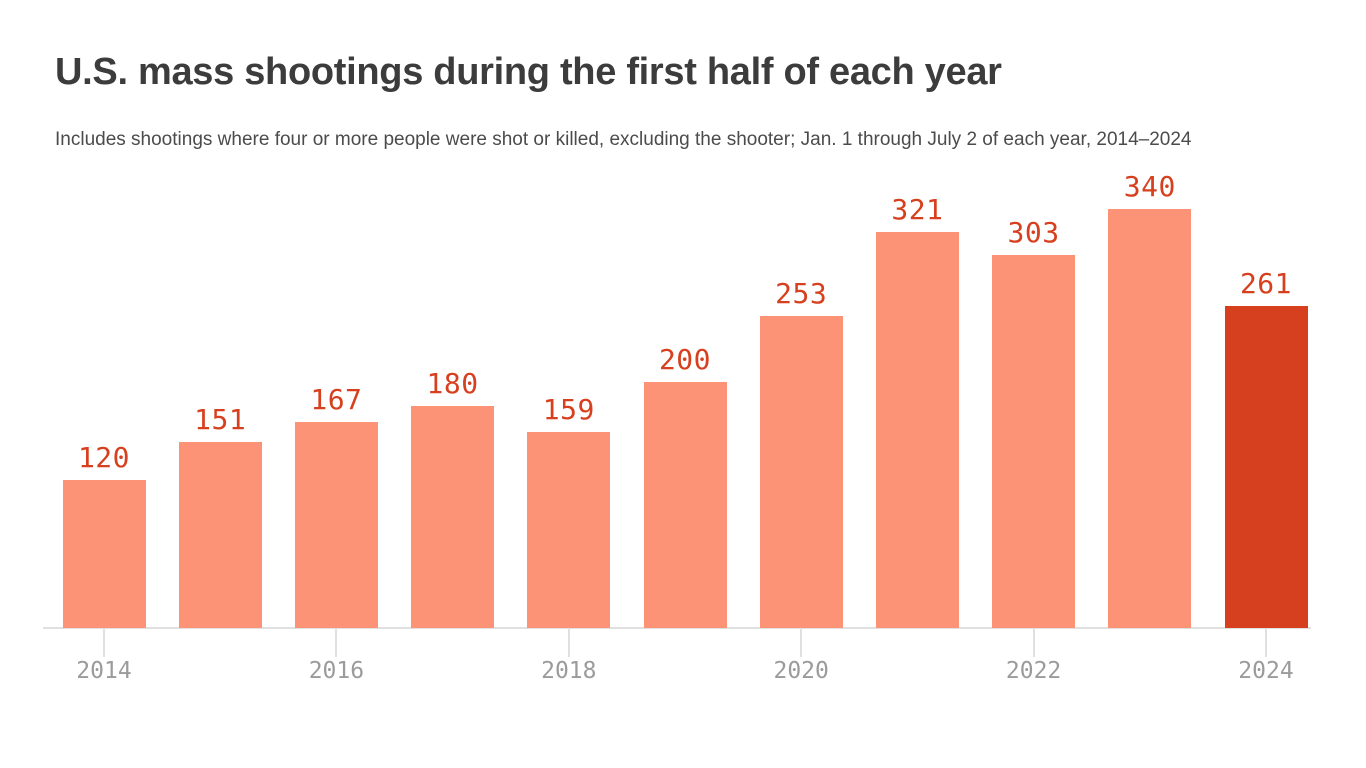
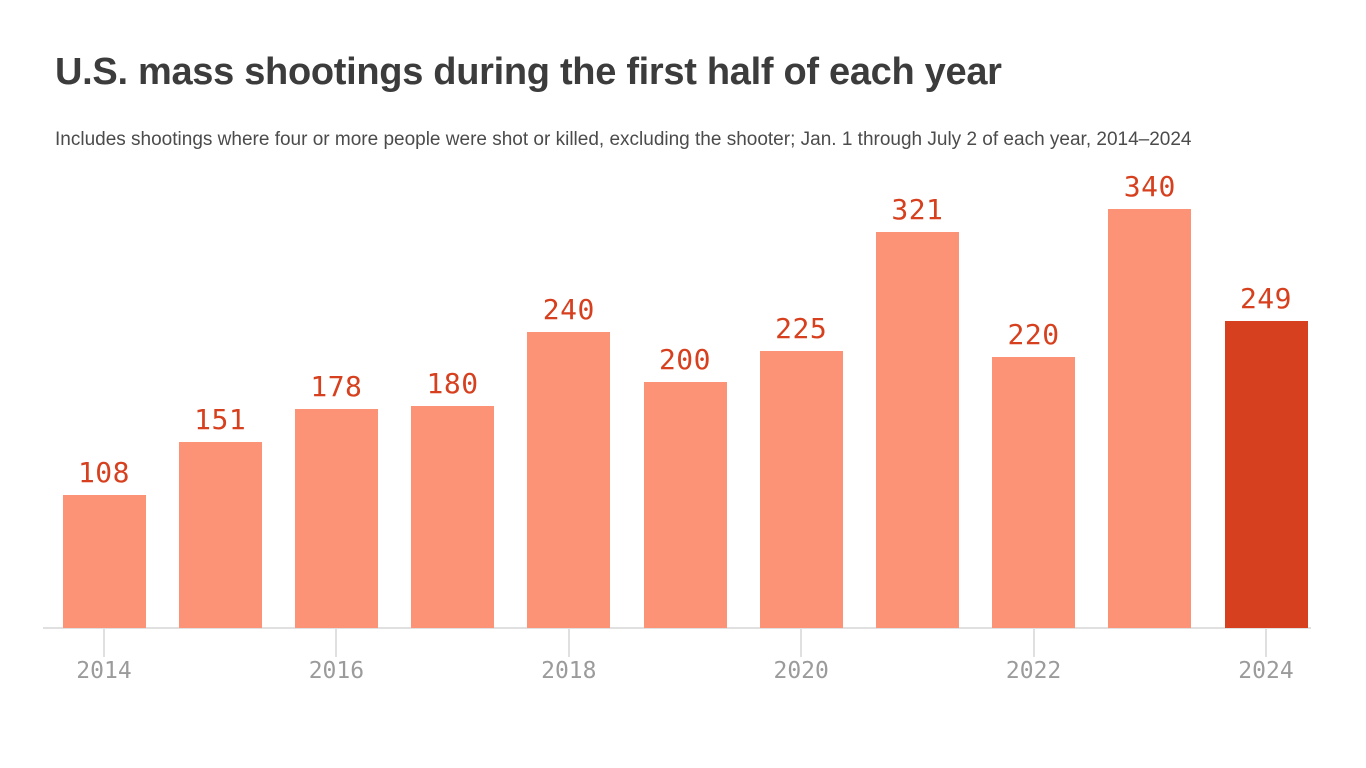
2014: 120 -> 108
2016: 167 -> 178
2018: 159 -> 240
2020: 253 -> 225
2022: 303 -> 220
2024: 261 -> 249
